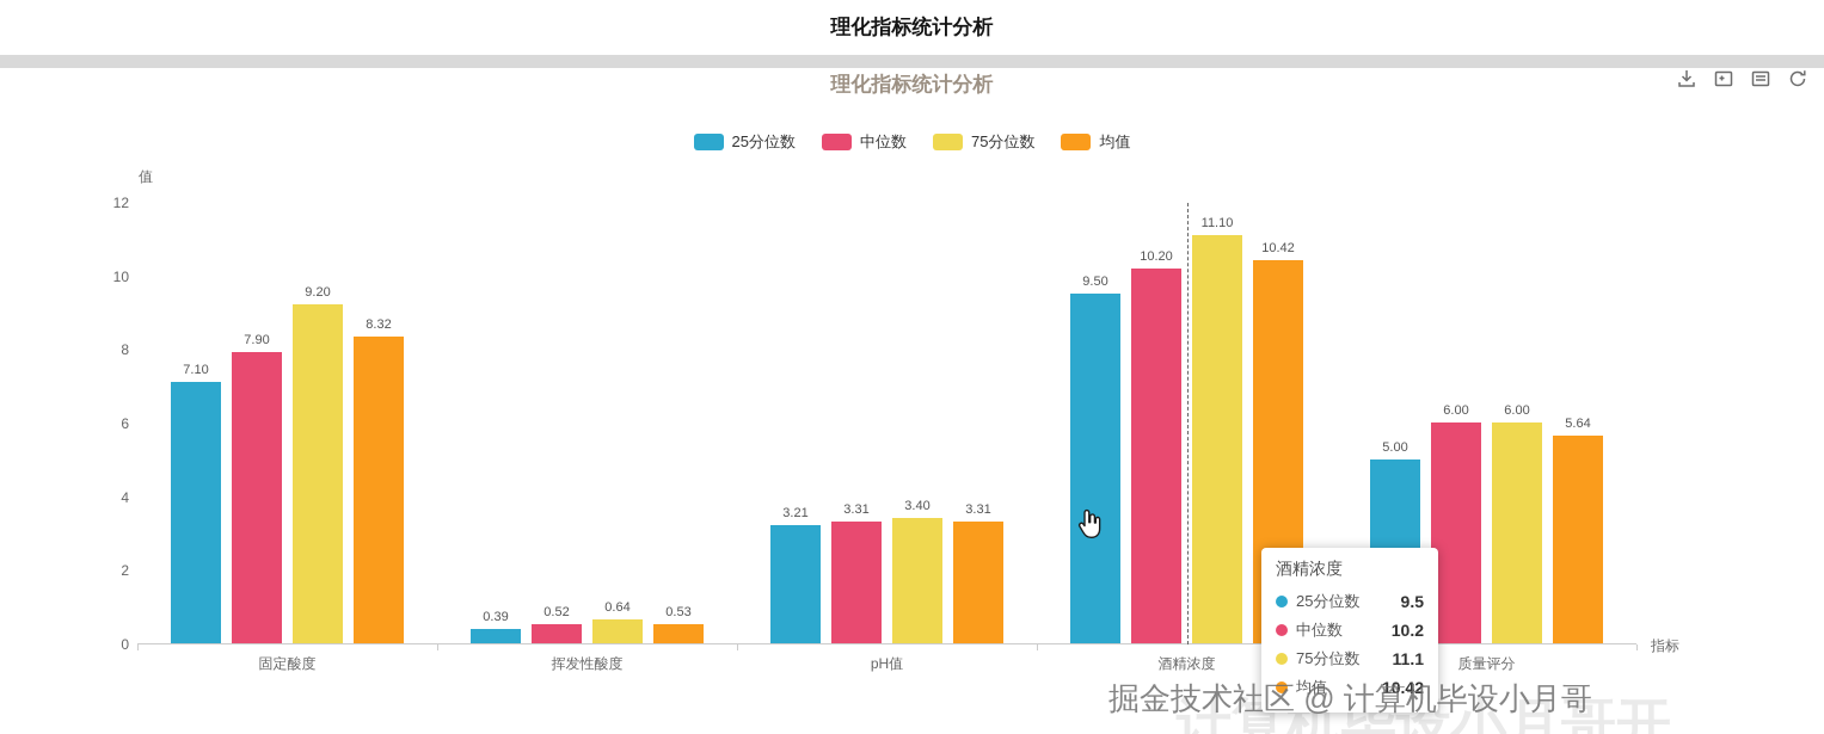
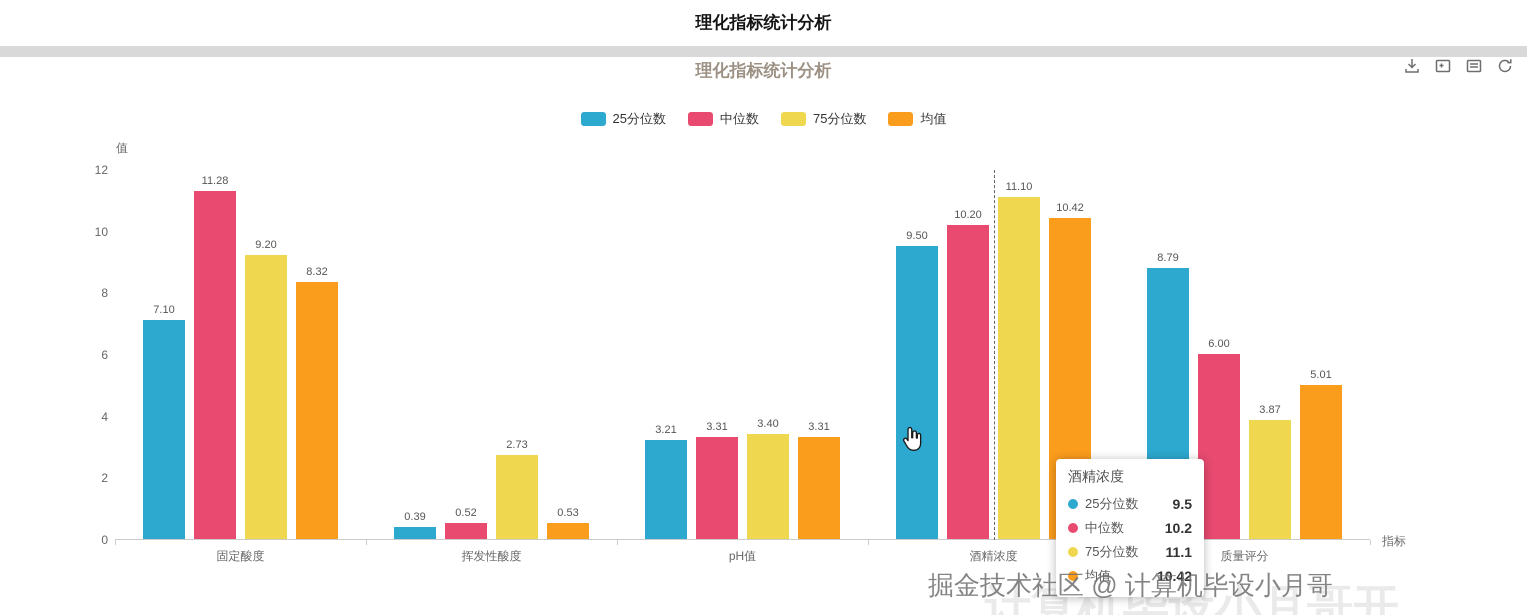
中位数/固定酸度: 7.90 -> 11.28
75分位数/挥发性酸度: 0.64 -> 2.73
25分位数/质量评分: 5.00 -> 8.79
75分位数/质量评分: 6.00 -> 3.87
均值/质量评分: 5.64 -> 5.01
